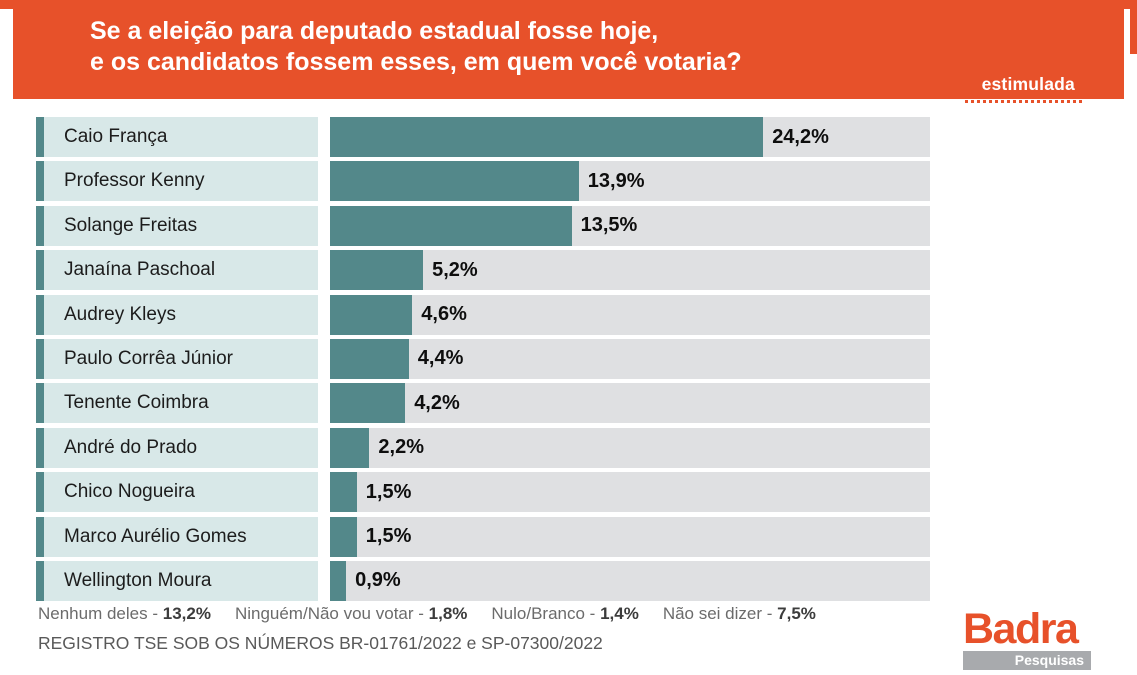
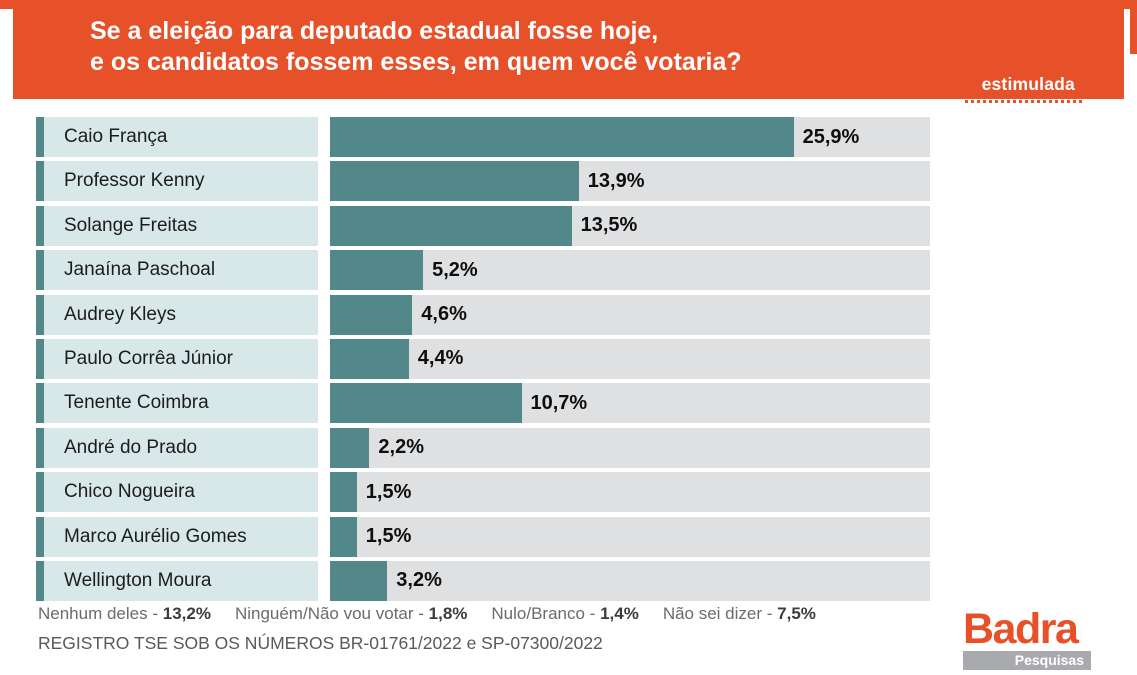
Caio França: 24,2% -> 25,9%
Tenente Coimbra: 4,2% -> 10,7%
Wellington Moura: 0,9% -> 3,2%
